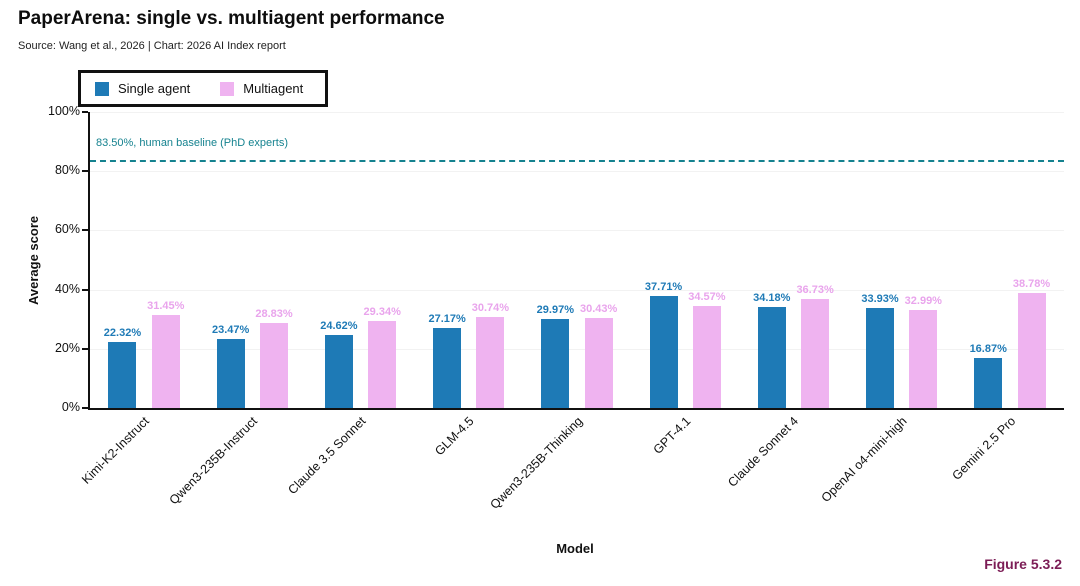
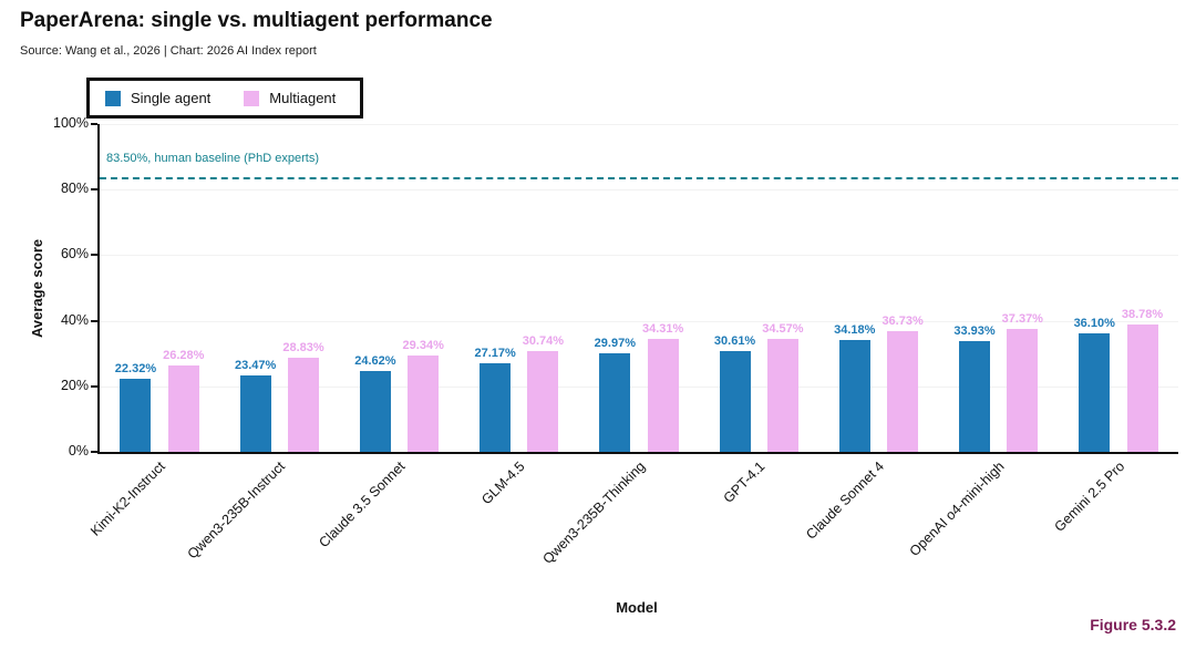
Multiagent/Kimi-K2-Instruct: 31.45% -> 26.28%
Multiagent/Qwen3-235B-Thinking: 30.43% -> 34.31%
Single agent/GPT-4.1: 37.71% -> 30.61%
Multiagent/OpenAI o4-mini-high: 32.99% -> 37.37%
Single agent/Gemini 2.5 Pro: 16.87% -> 36.10%
